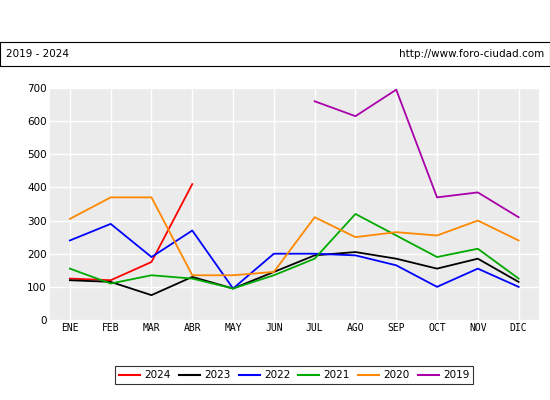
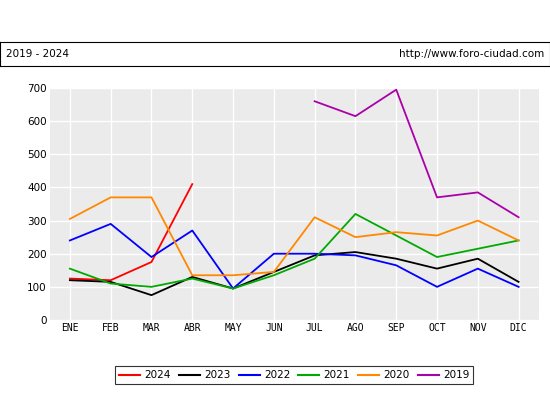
2021/MAR: 135 -> 100
2021/DIC: 125 -> 240
